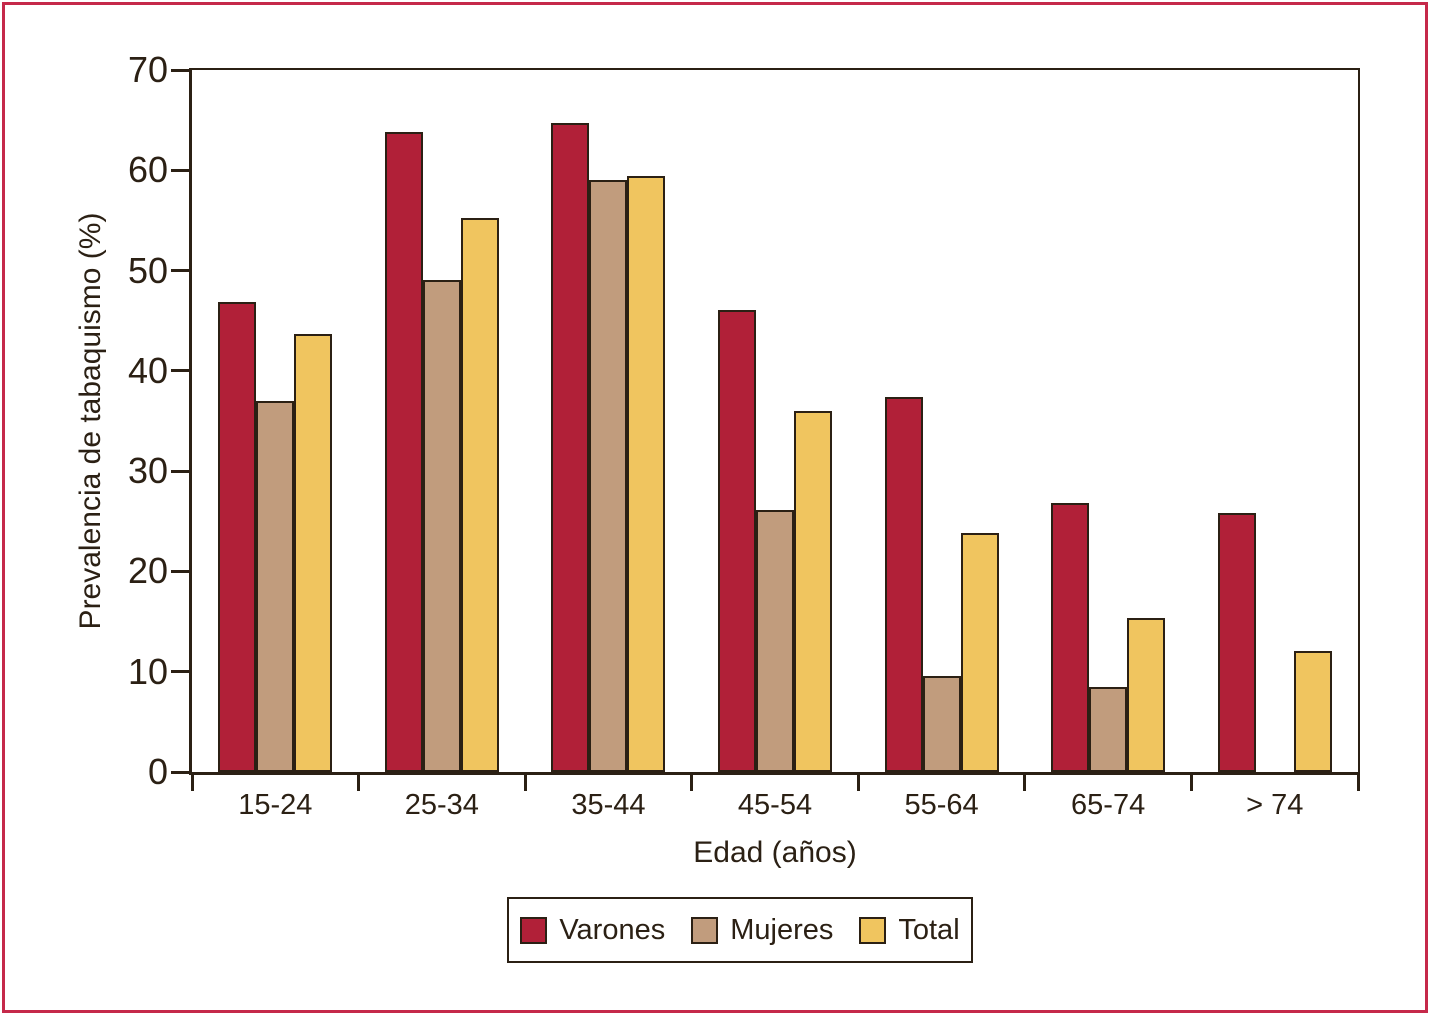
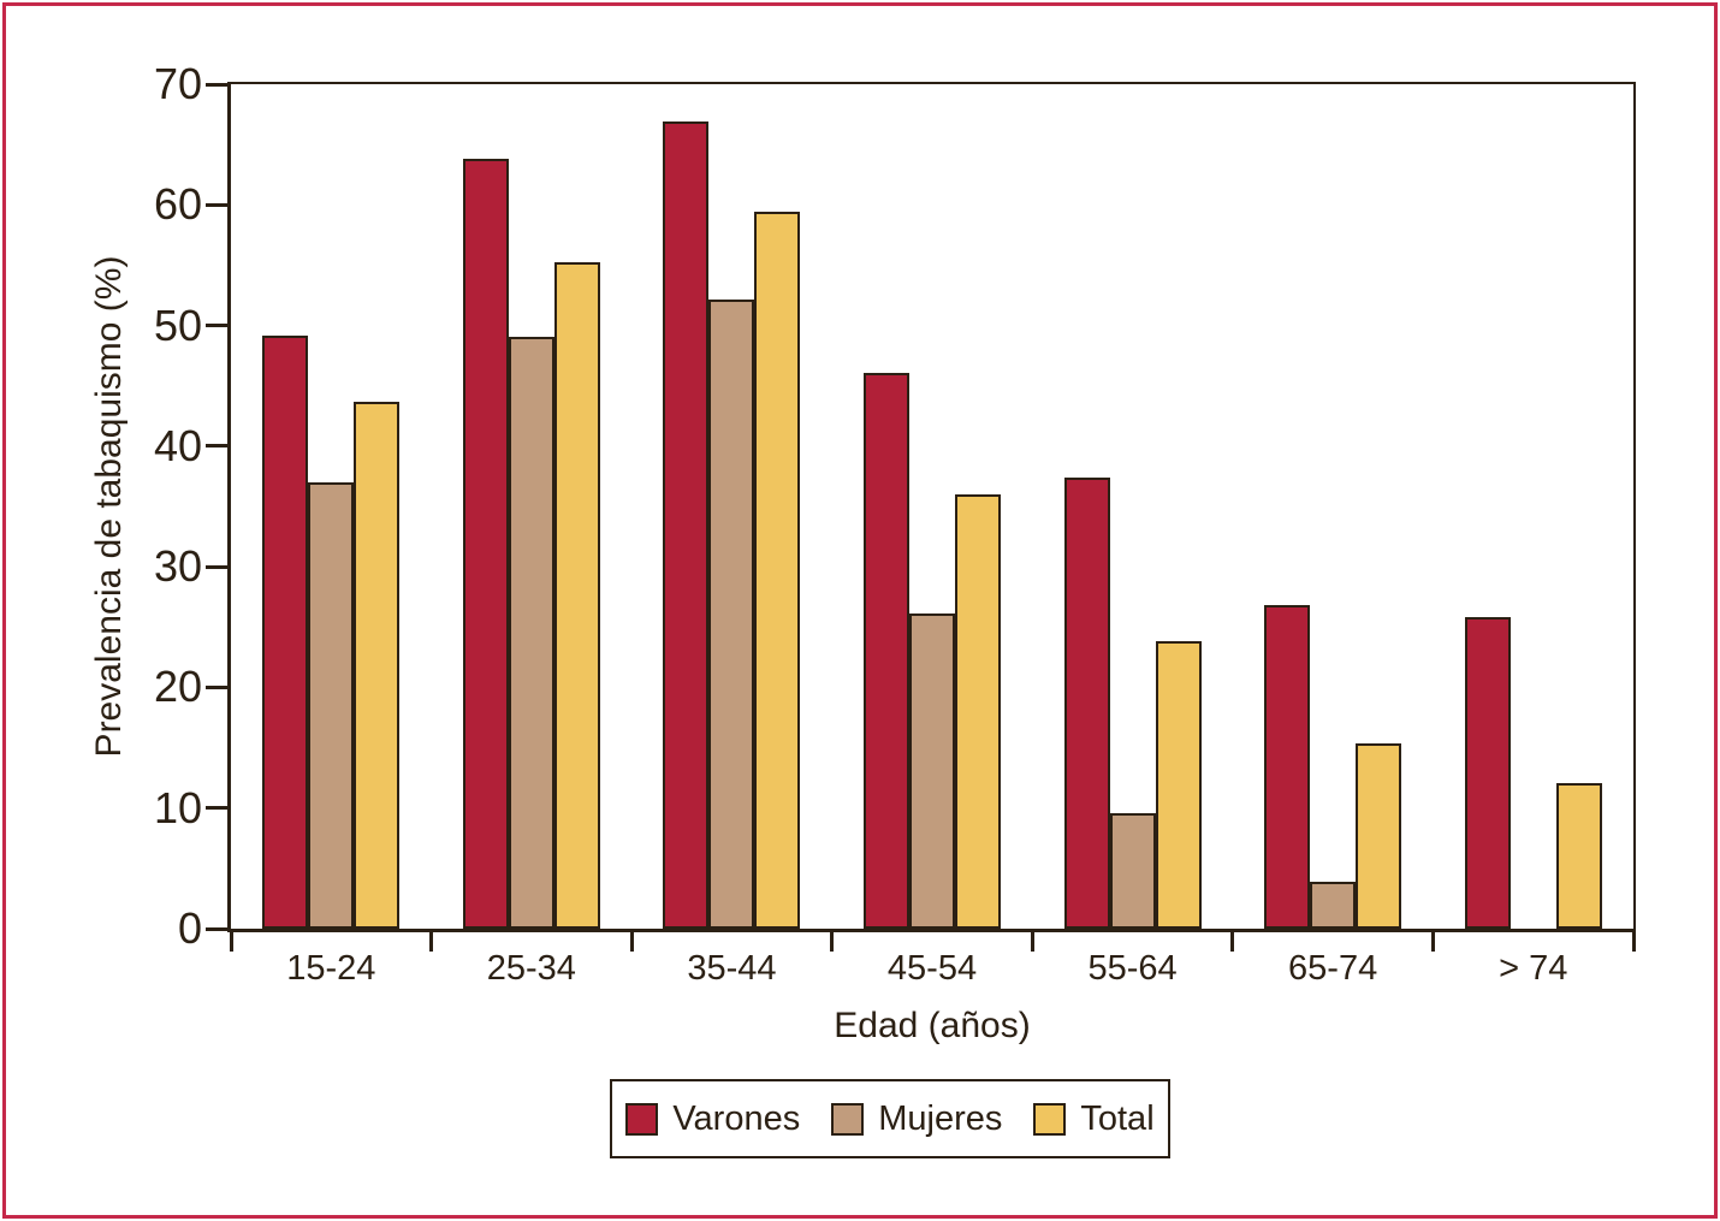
Varones/15-24: 46.9 -> 49.2
Varones/35-44: 64.7 -> 66.9
Mujeres/35-44: 59.0 -> 52.2
Mujeres/65-74: 8.5 -> 3.9
